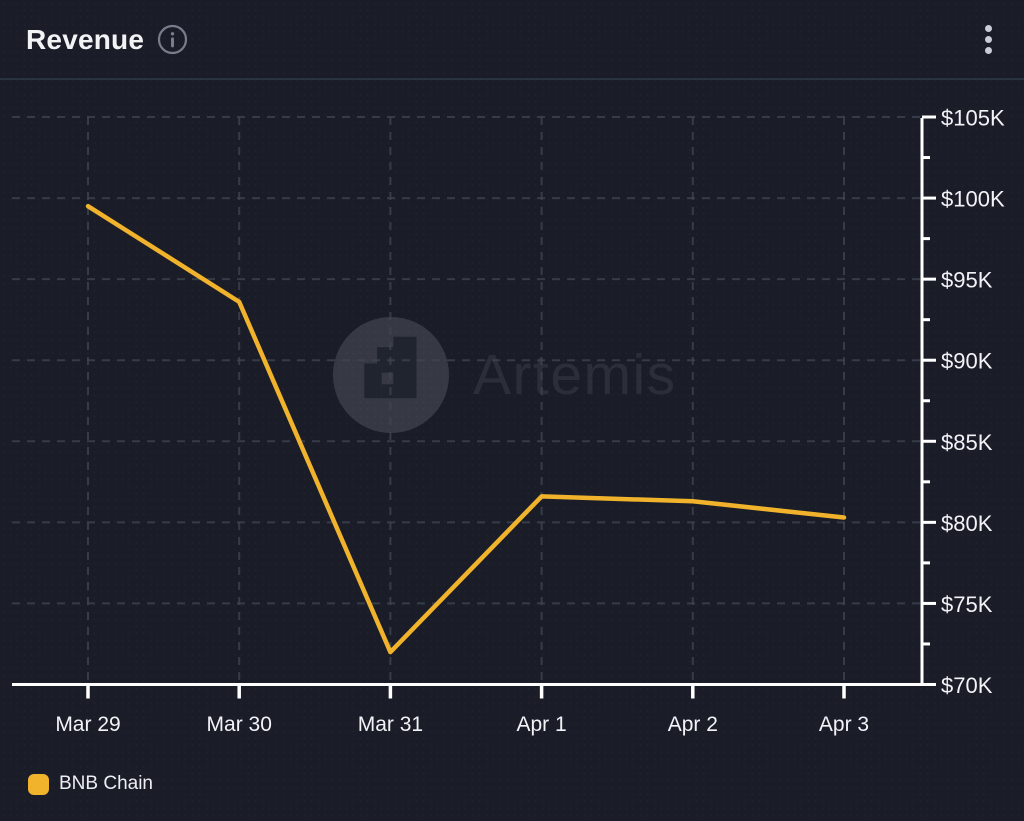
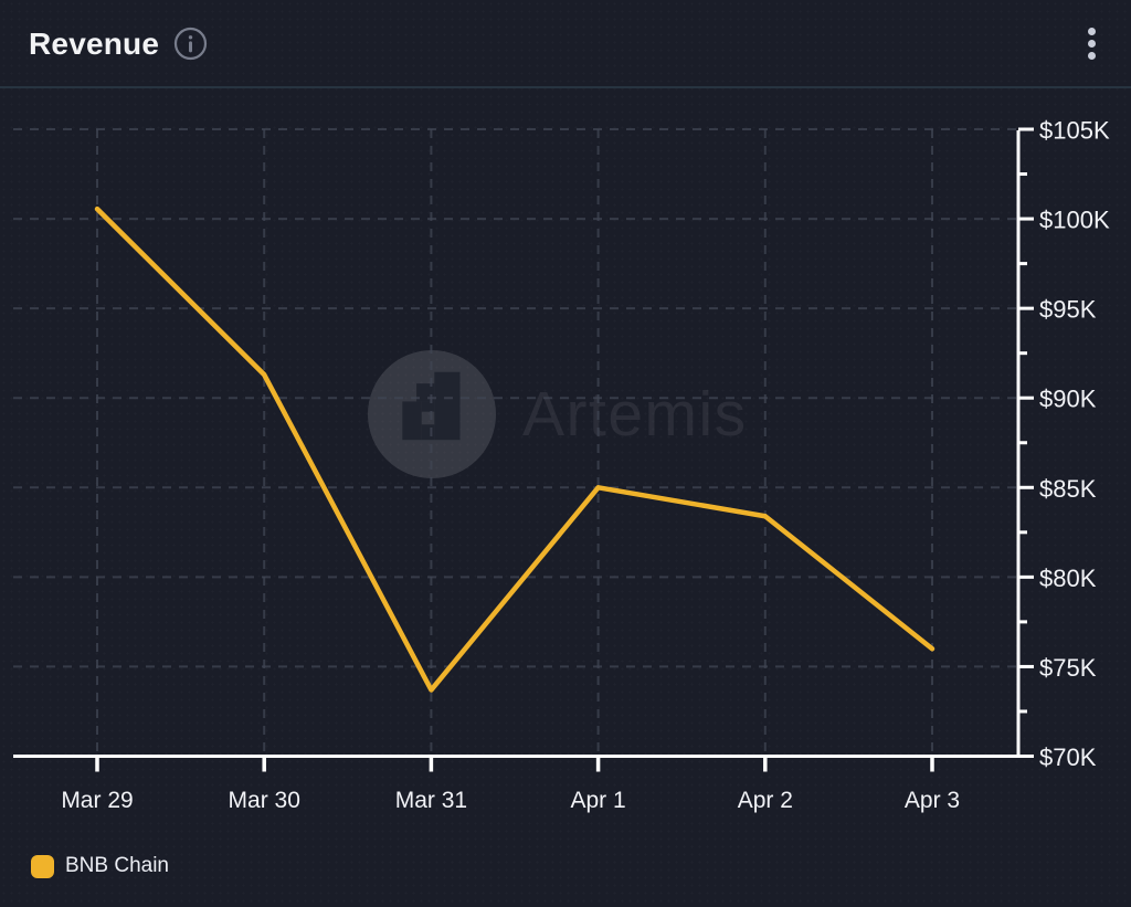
Mar 29: $99.5K -> $100.6K
Mar 30: $93.6K -> $91.3K
Mar 31: $72.0K -> $73.7K
Apr 1: $81.6K -> $85.0K
Apr 2: $81.3K -> $83.4K
Apr 3: $80.3K -> $76.0K
